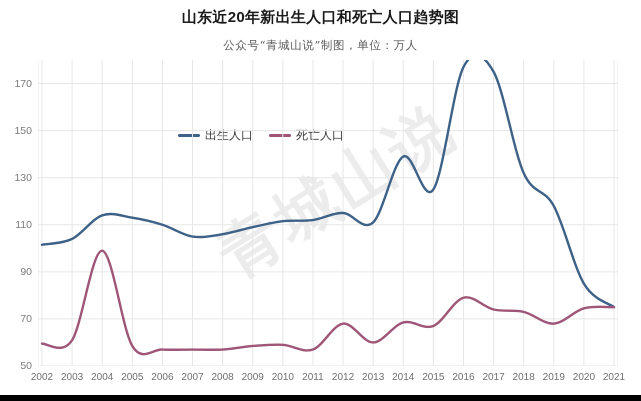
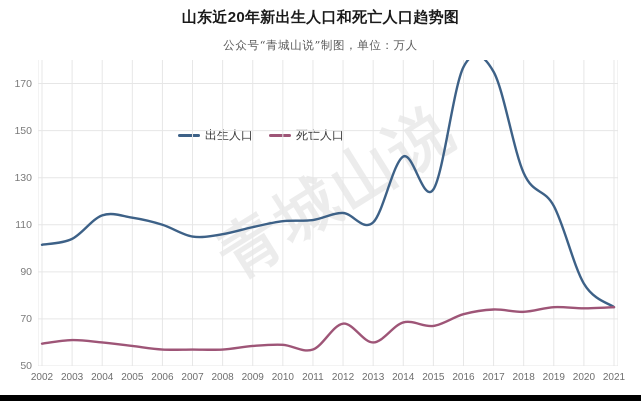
死亡人口/2004: 99 -> 60
死亡人口/2016: 79 -> 72
死亡人口/2019: 68 -> 75
